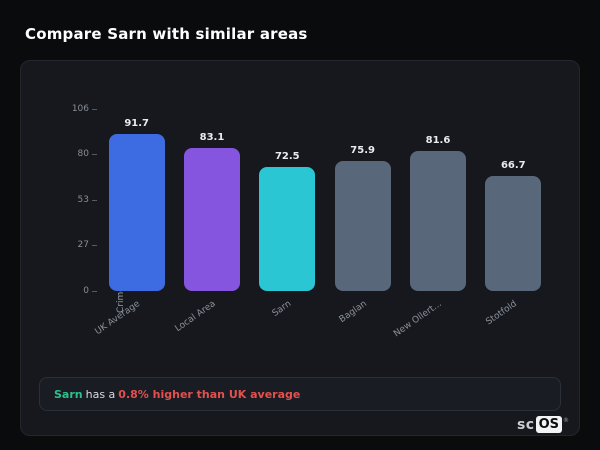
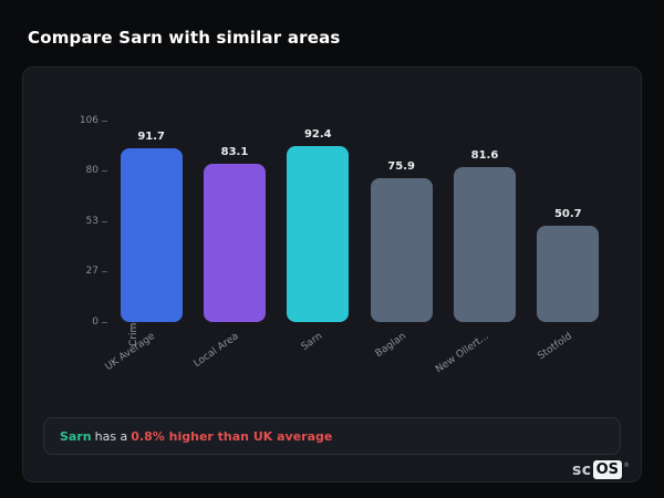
Sarn: 72.5 -> 92.4
Stotfold: 66.7 -> 50.7
